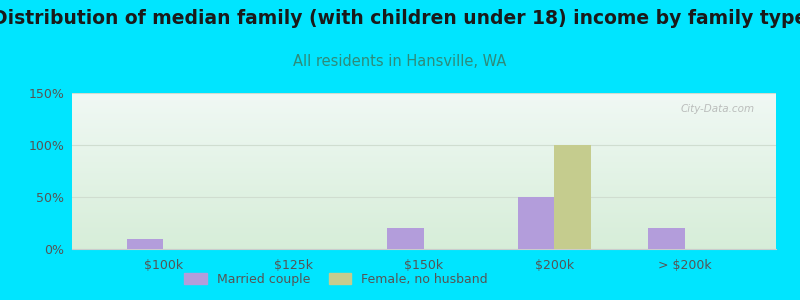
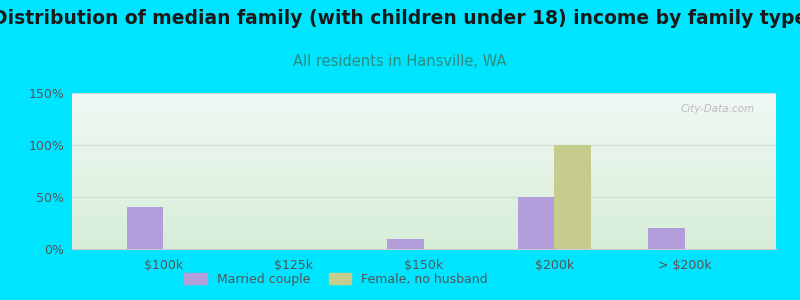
Married couple/$100k: 10% -> 40%
Married couple/$150k: 20% -> 10%
